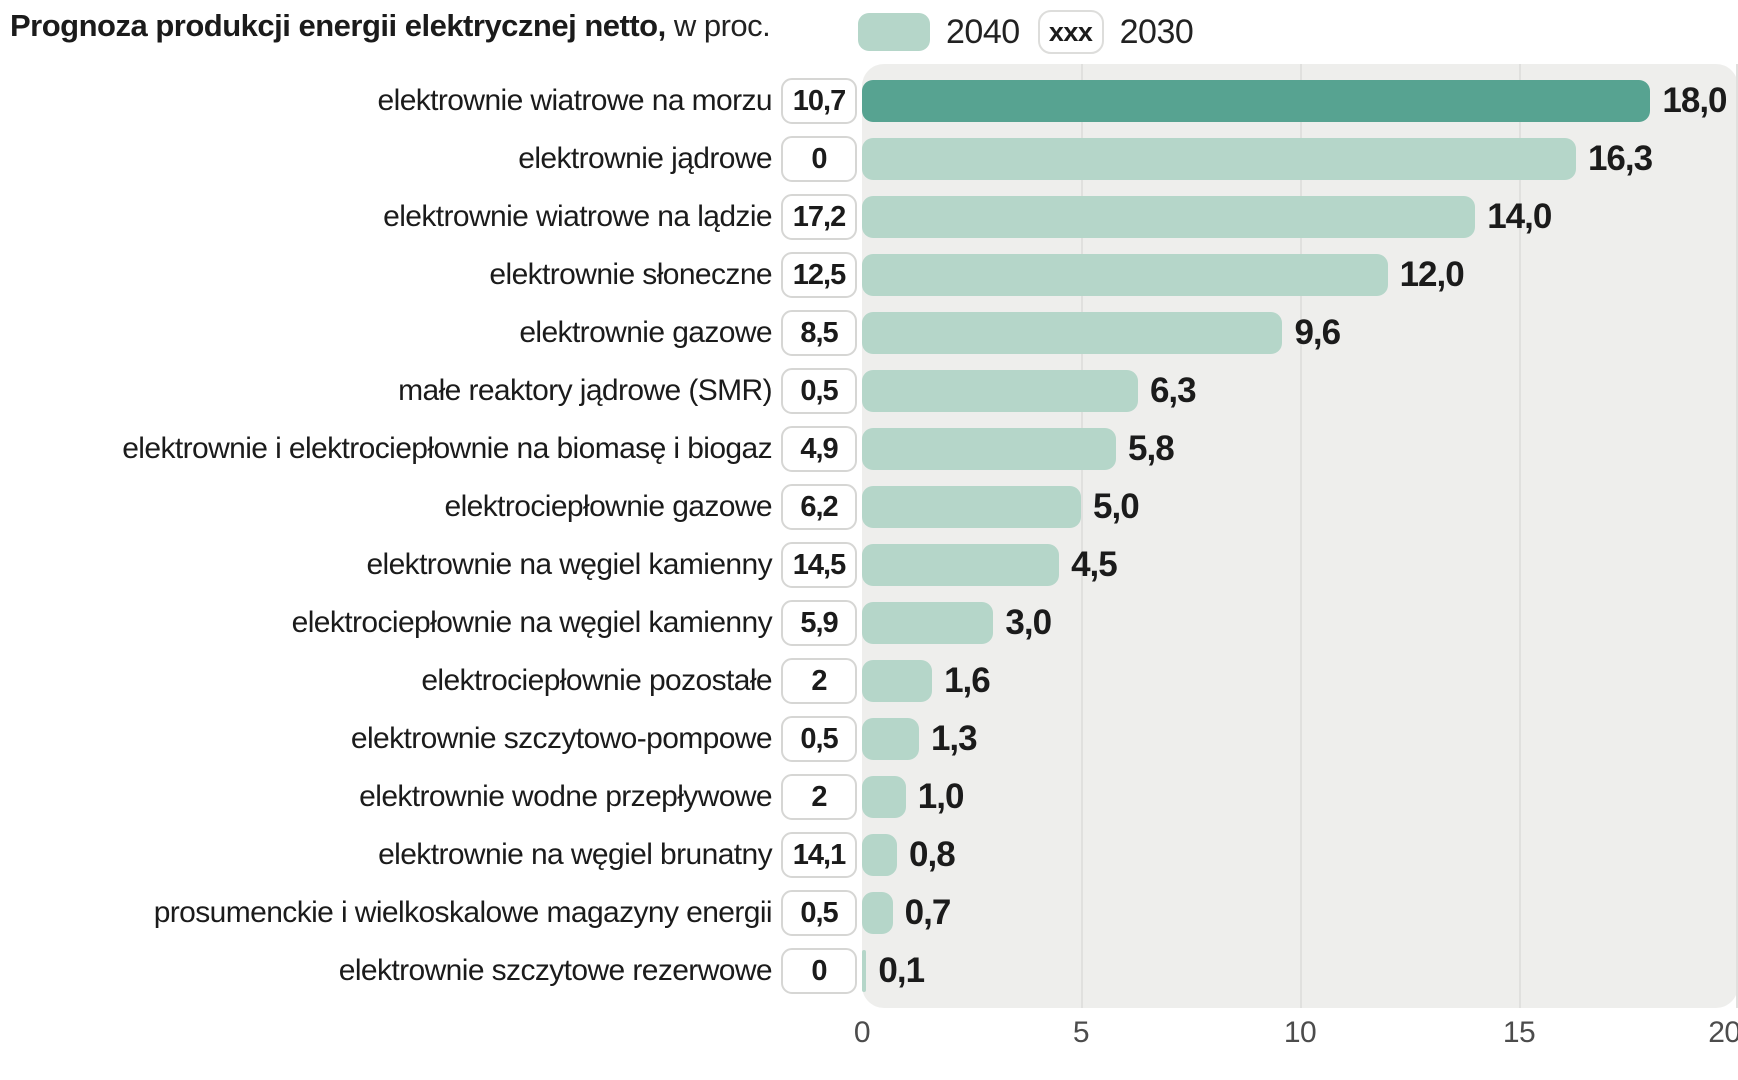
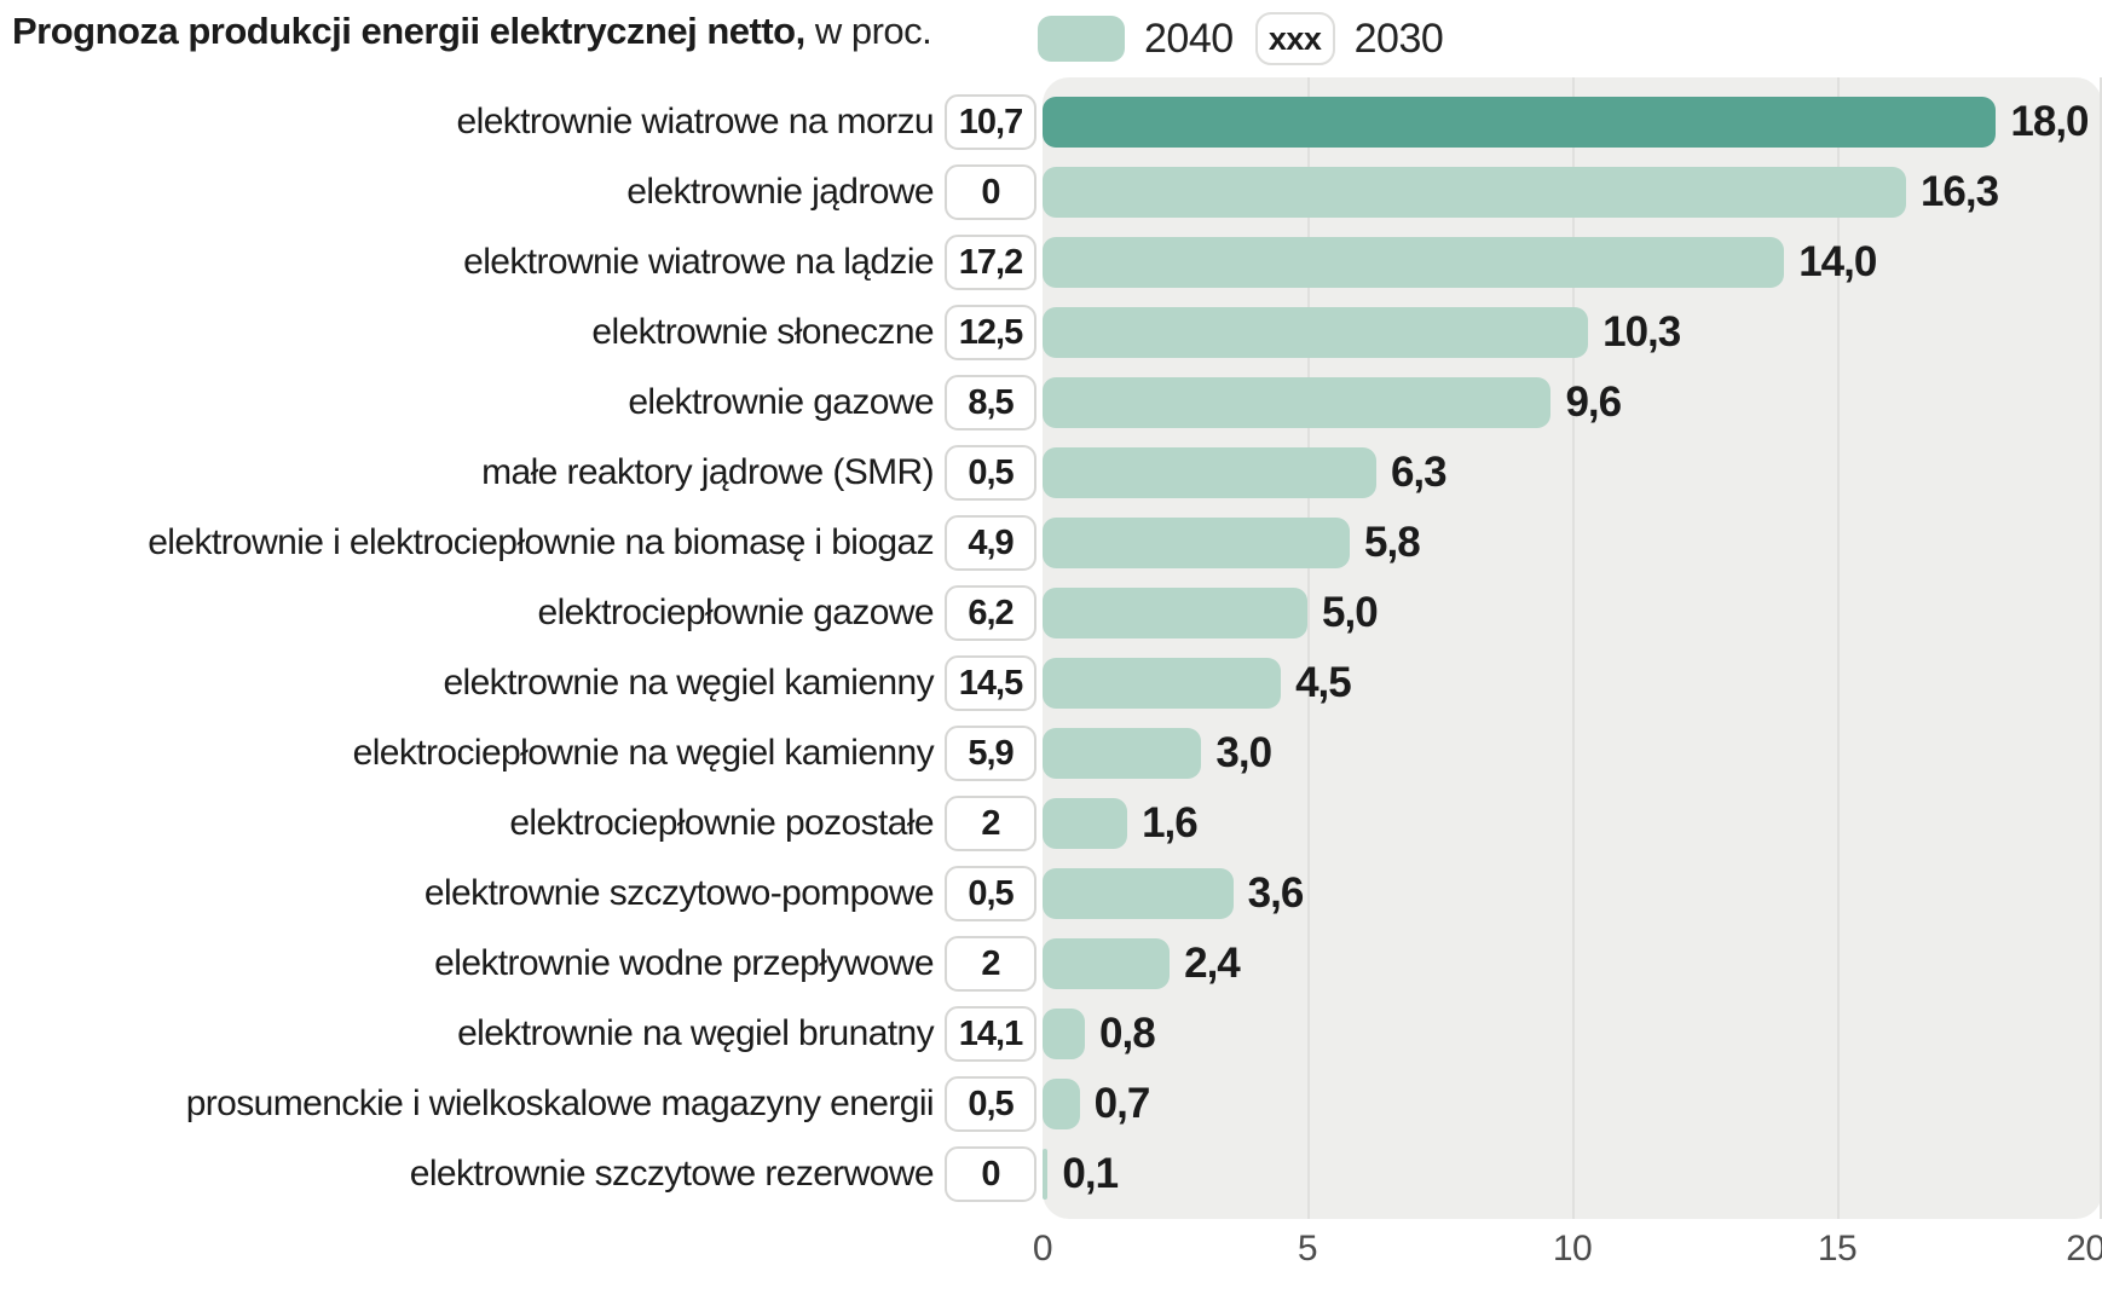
2040/elektrownie słoneczne: 12,0 -> 10,3
2040/elektrownie szczytowo-pompowe: 1,3 -> 3,6
2040/elektrownie wodne przepływowe: 1,0 -> 2,4
